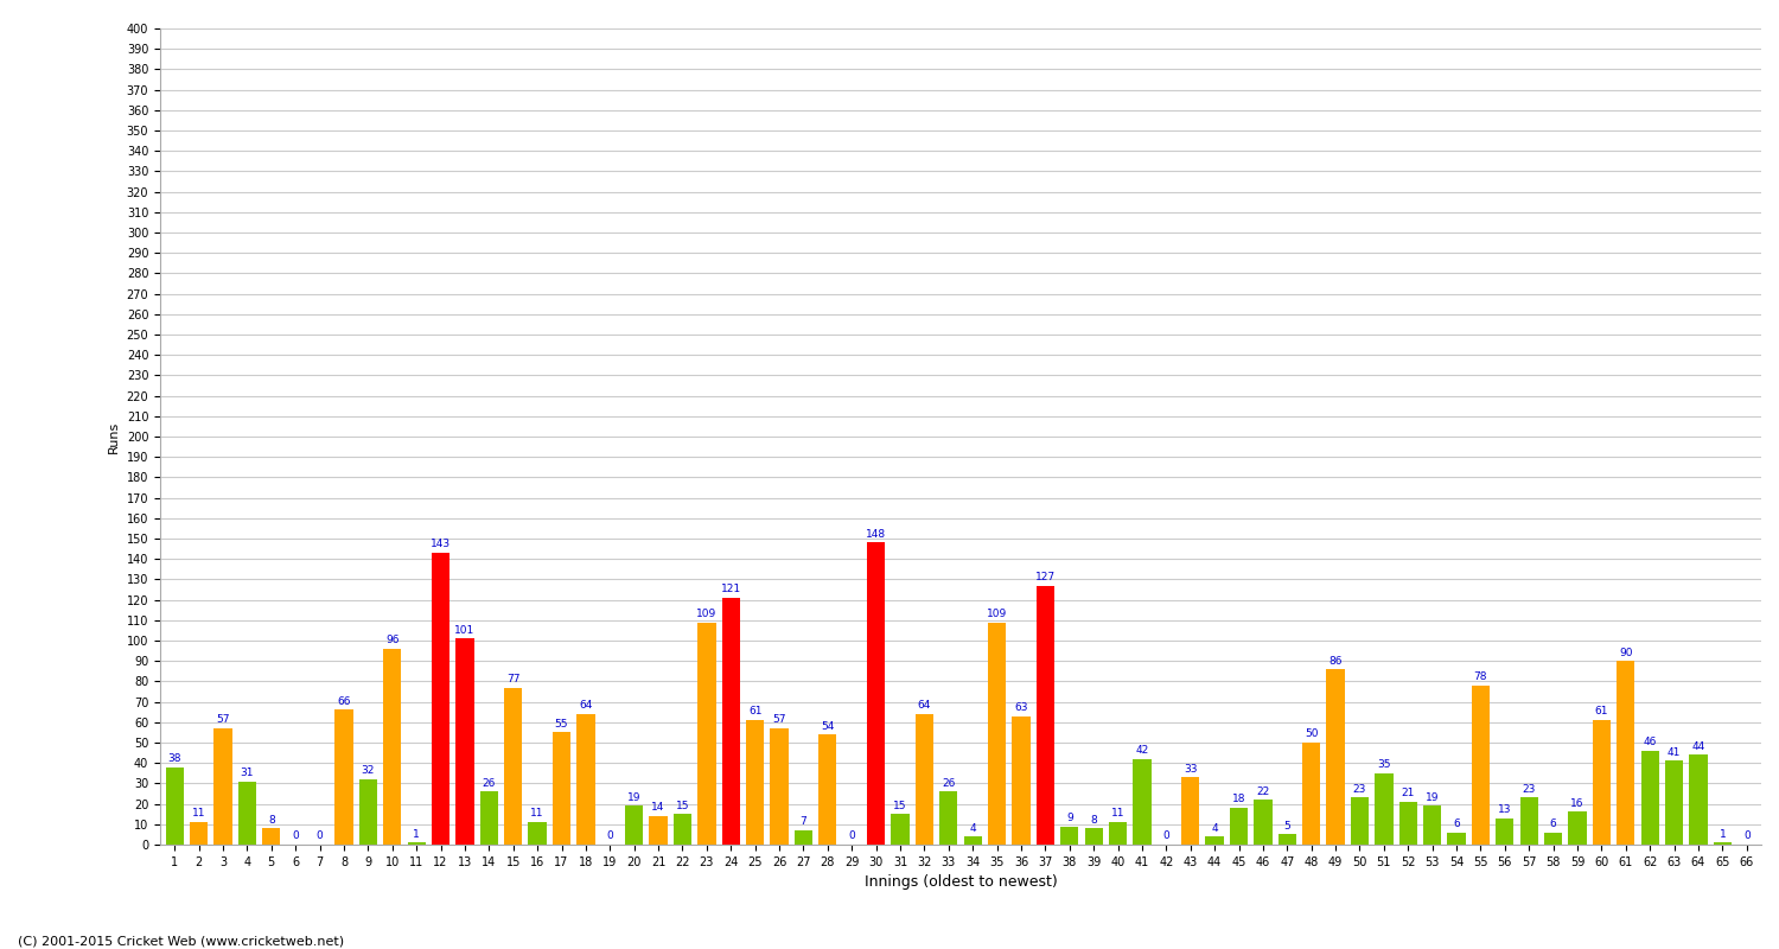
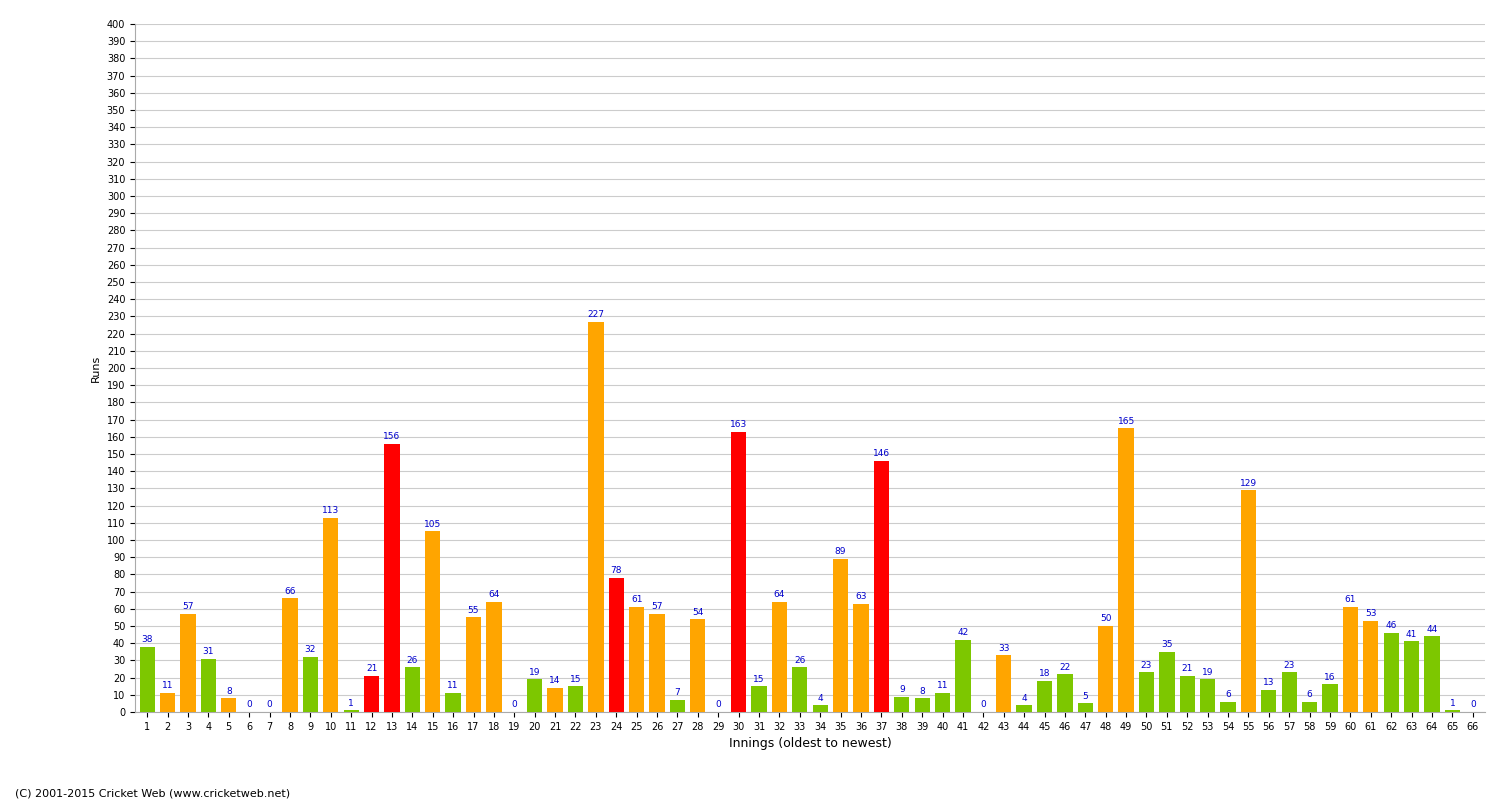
10: 96 -> 113
12: 143 -> 21
13: 101 -> 156
15: 77 -> 105
23: 109 -> 227
24: 121 -> 78
30: 148 -> 163
35: 109 -> 89
37: 127 -> 146
49: 86 -> 165
55: 78 -> 129
61: 90 -> 53
